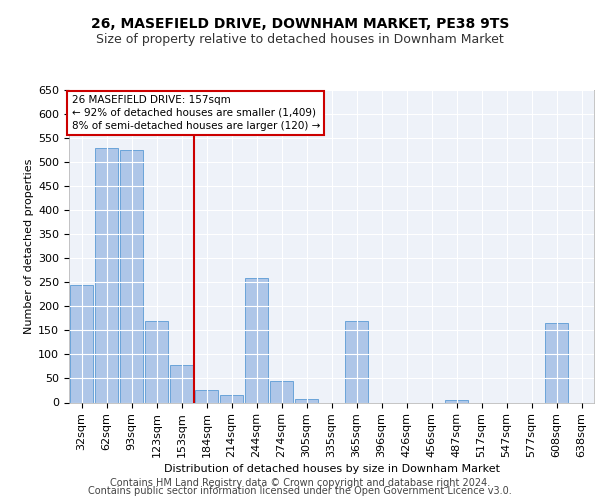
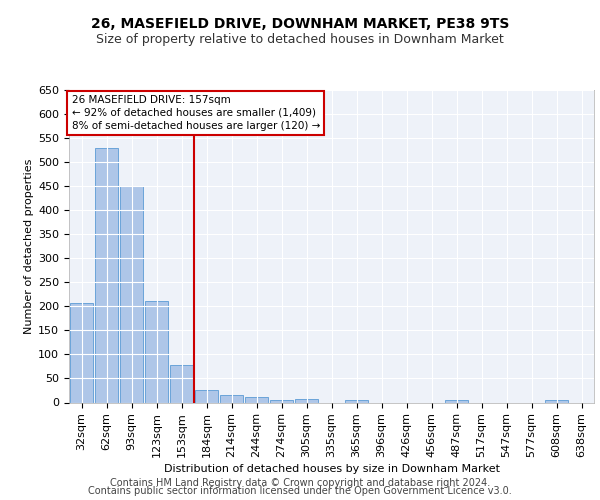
32sqm: 245 -> 208
93sqm: 525 -> 450
123sqm: 170 -> 212
244sqm: 260 -> 12
274sqm: 45 -> 5
365sqm: 170 -> 6
608sqm: 165 -> 5
